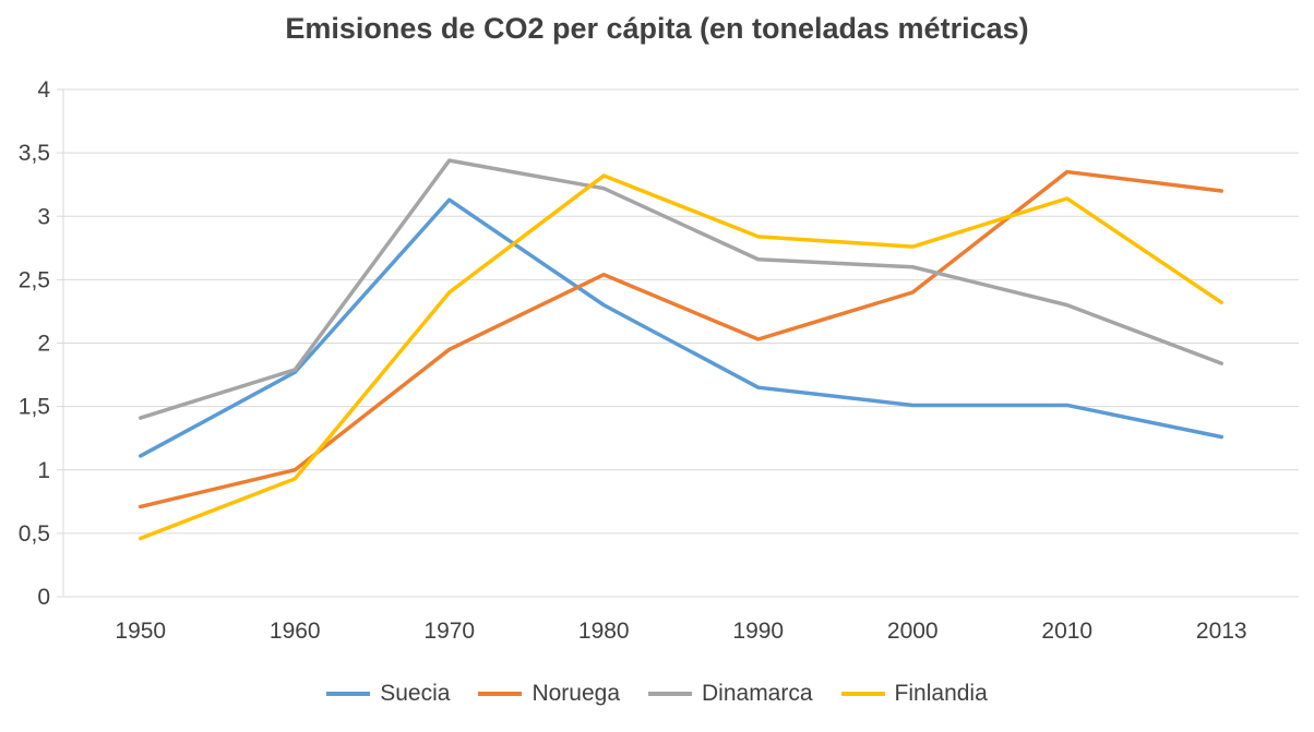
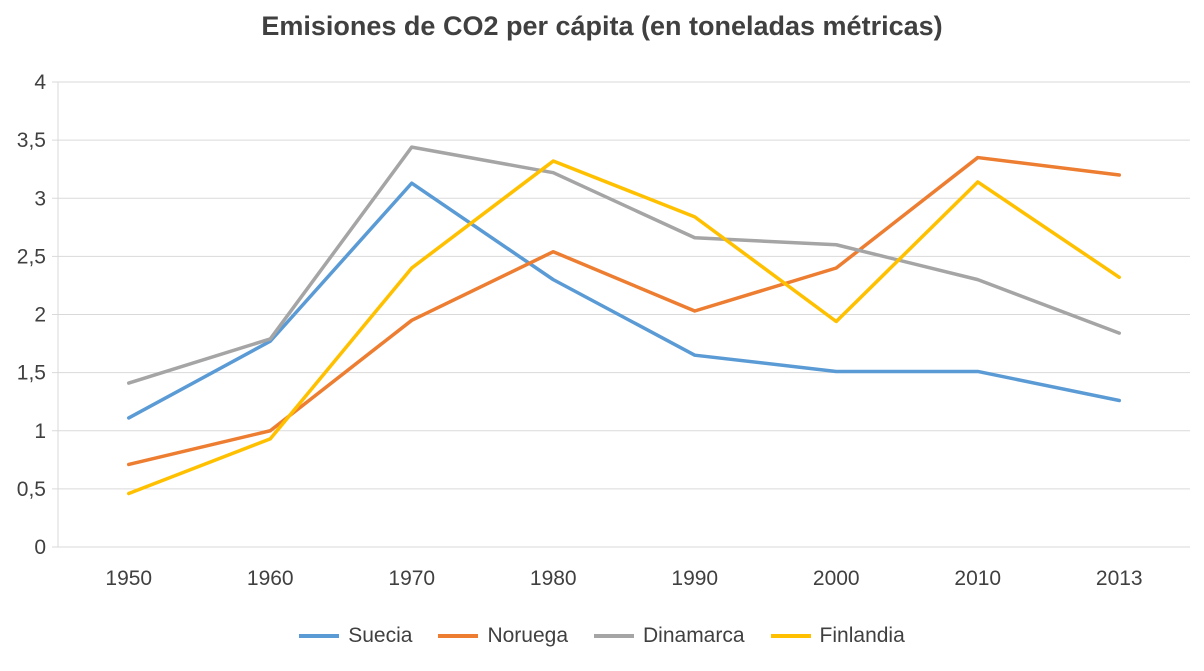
Finlandia/2000: 2.76 -> 1.94
